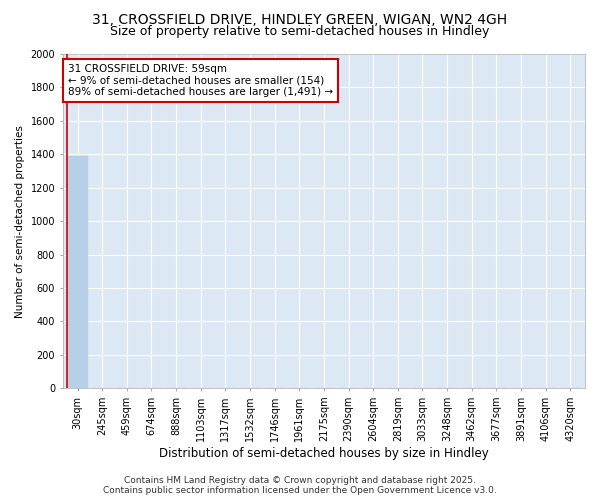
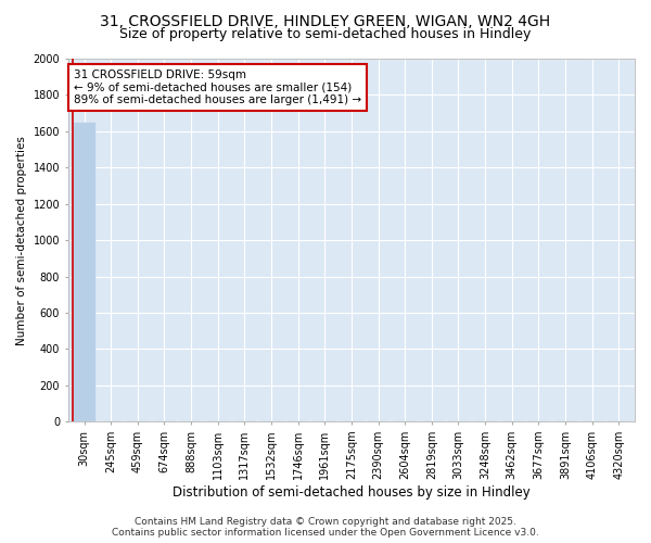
30sqm: 1390 -> 1640
